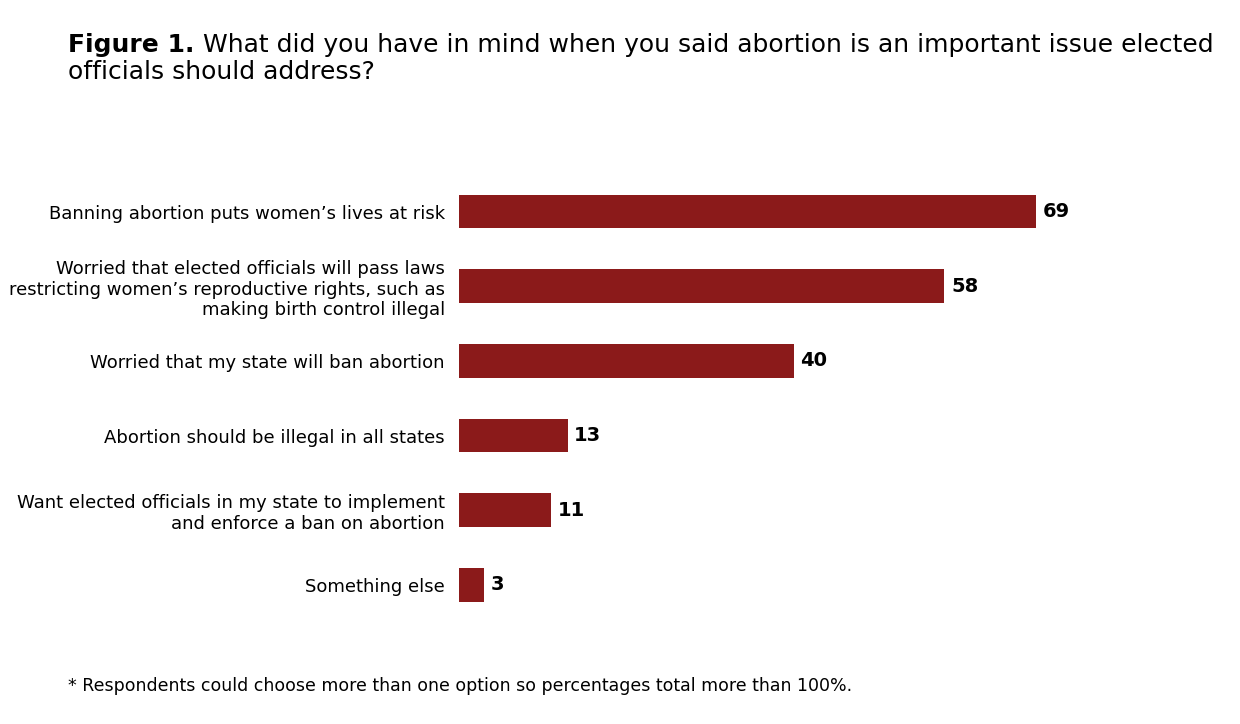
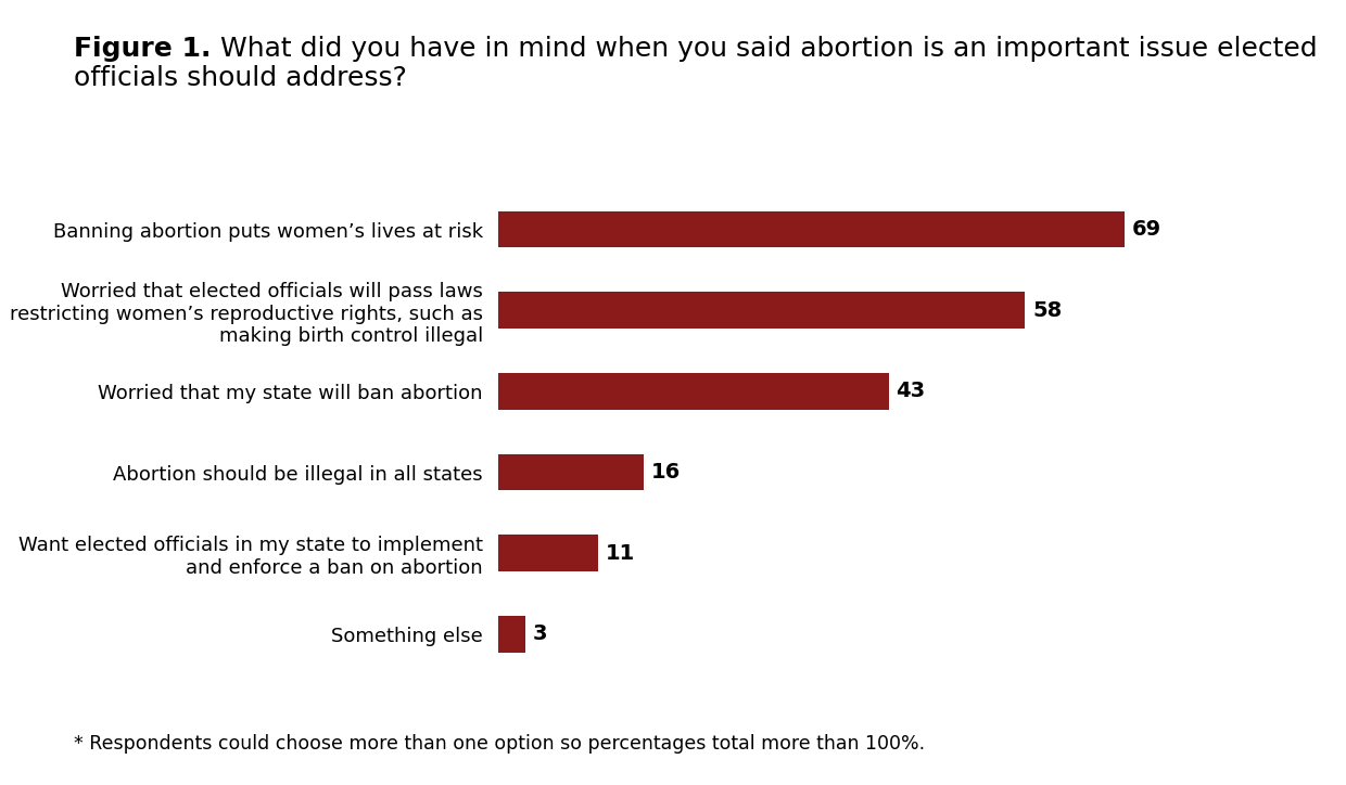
Worried that my state will ban abortion: 40 -> 43
Abortion should be illegal in all states: 13 -> 16
